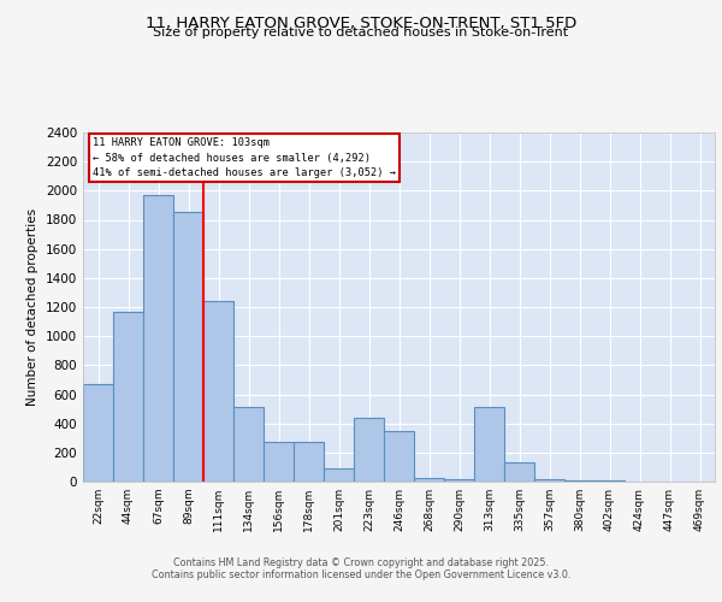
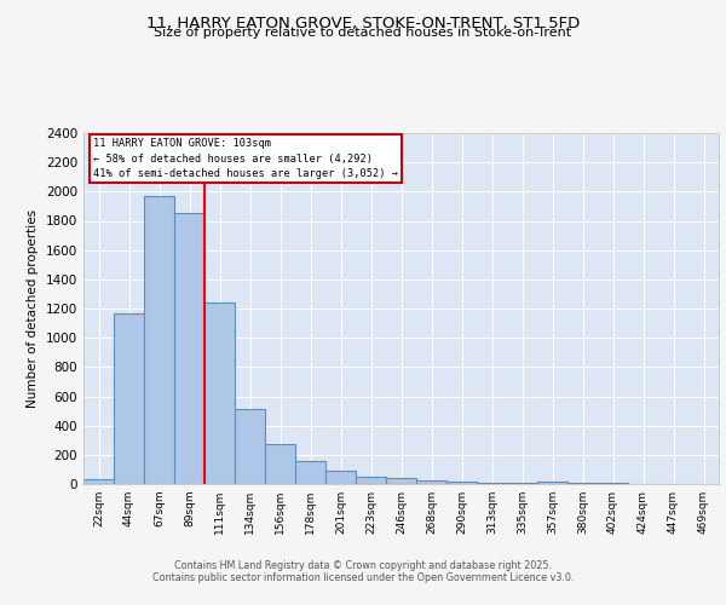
22sqm: 670 -> 30
178sqm: 270 -> 160
223sqm: 440 -> 50
246sqm: 350 -> 40
313sqm: 510 -> 10
335sqm: 130 -> 10
